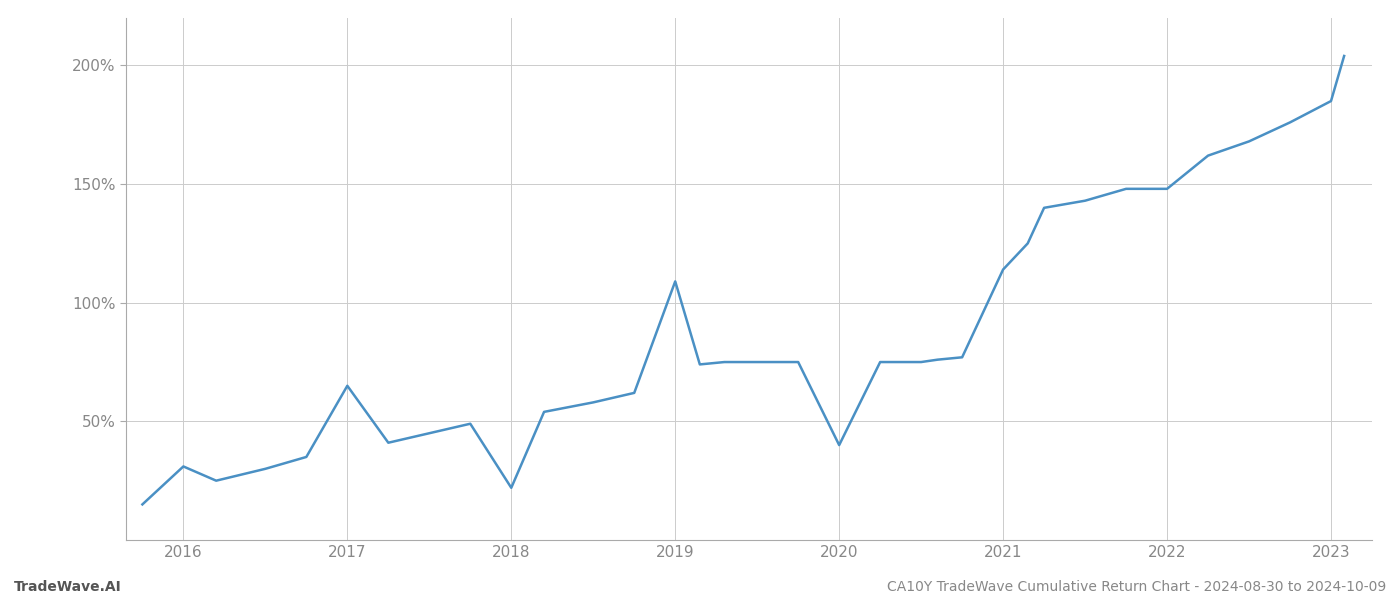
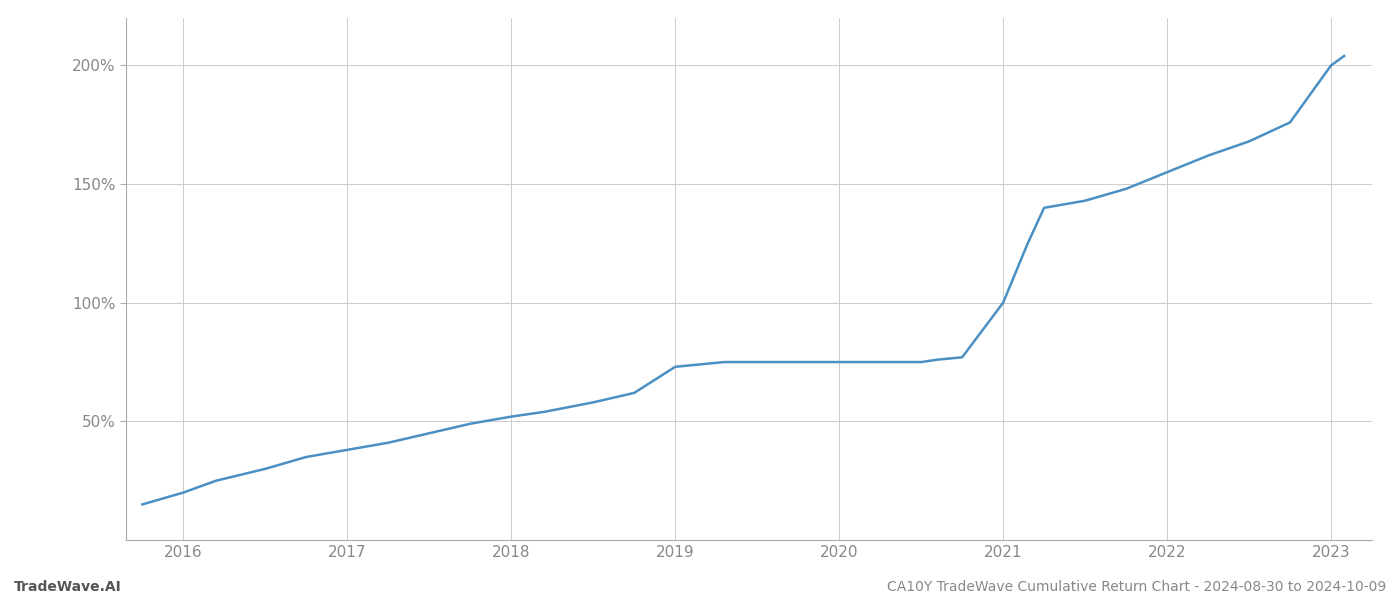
2016: 31% -> 20%
2017: 65% -> 38%
2018: 22% -> 52%
2019: 109% -> 73%
2020: 40% -> 75%
2021: 114% -> 100%
2022: 148% -> 155%
2023: 185% -> 200%
